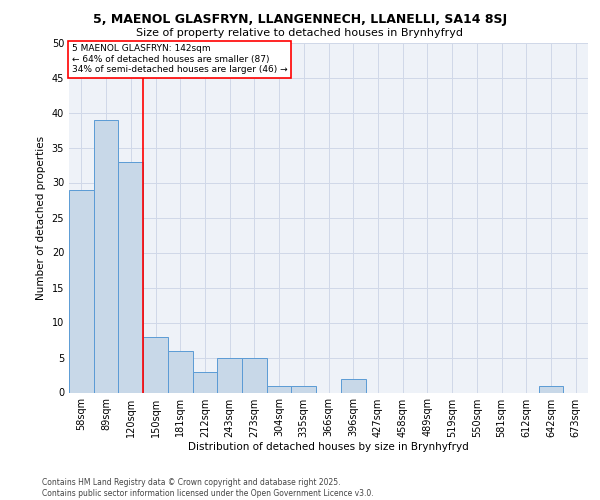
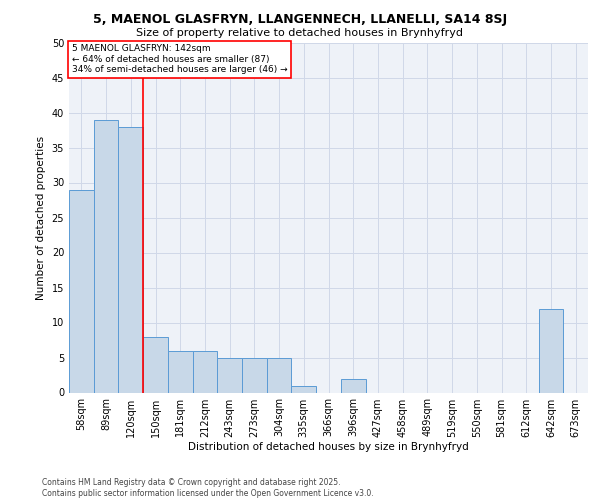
120sqm: 33 -> 38
212sqm: 3 -> 6
304sqm: 1 -> 5
642sqm: 1 -> 12
